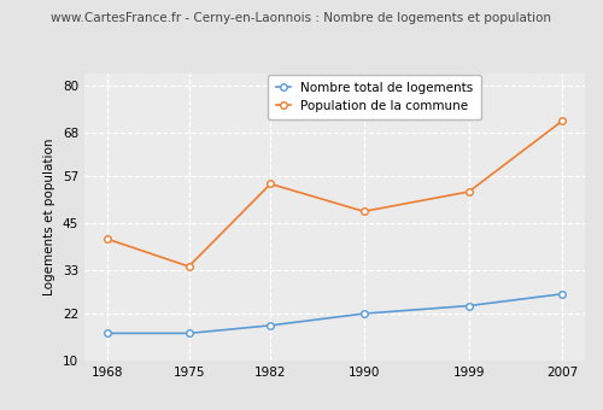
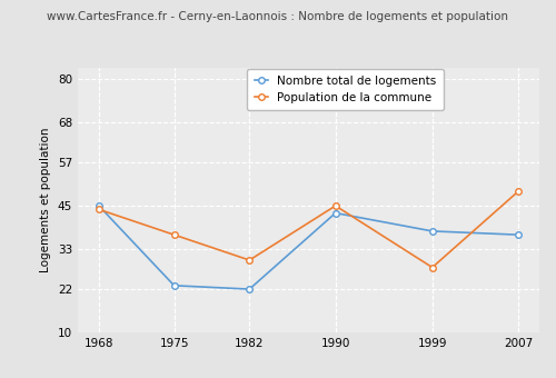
Nombre total de logements/1968: 17 -> 45
Population de la commune/1968: 41 -> 44
Nombre total de logements/1975: 17 -> 23
Population de la commune/1975: 34 -> 37
Nombre total de logements/1982: 19 -> 22
Population de la commune/1982: 55 -> 30
Nombre total de logements/1990: 22 -> 43
Population de la commune/1990: 48 -> 45
Nombre total de logements/1999: 24 -> 38
Population de la commune/1999: 53 -> 28
Nombre total de logements/2007: 27 -> 37
Population de la commune/2007: 71 -> 49
